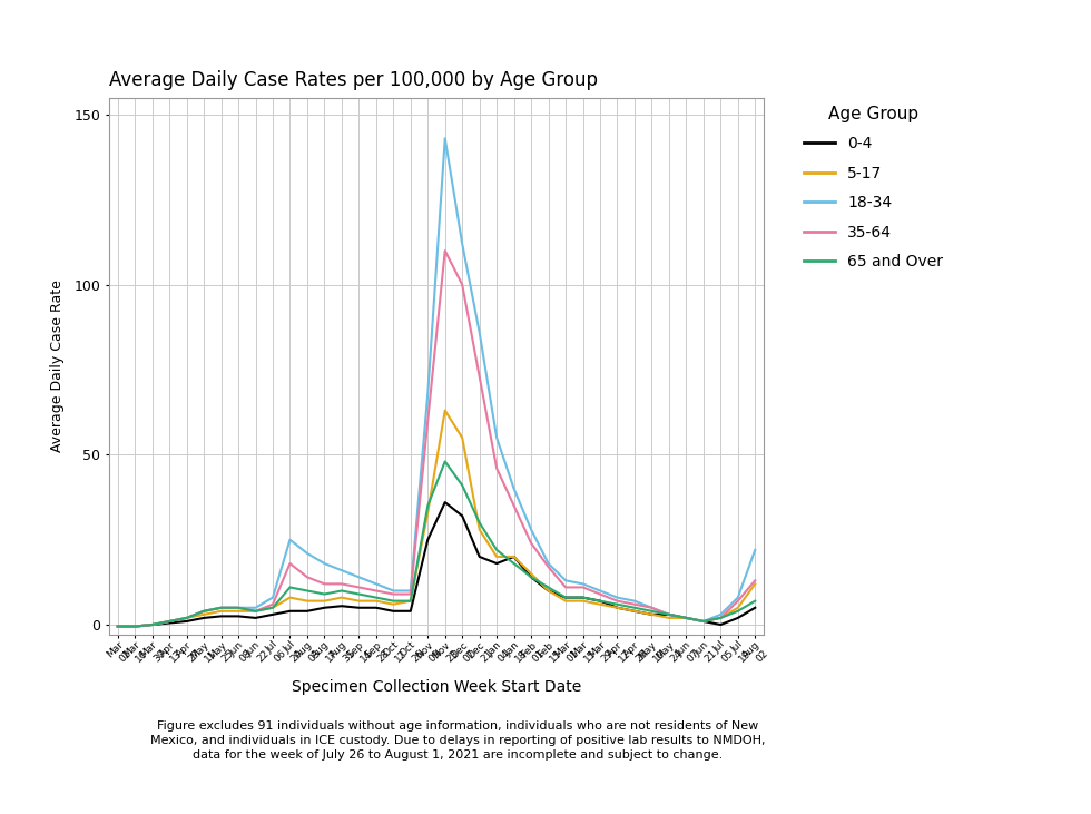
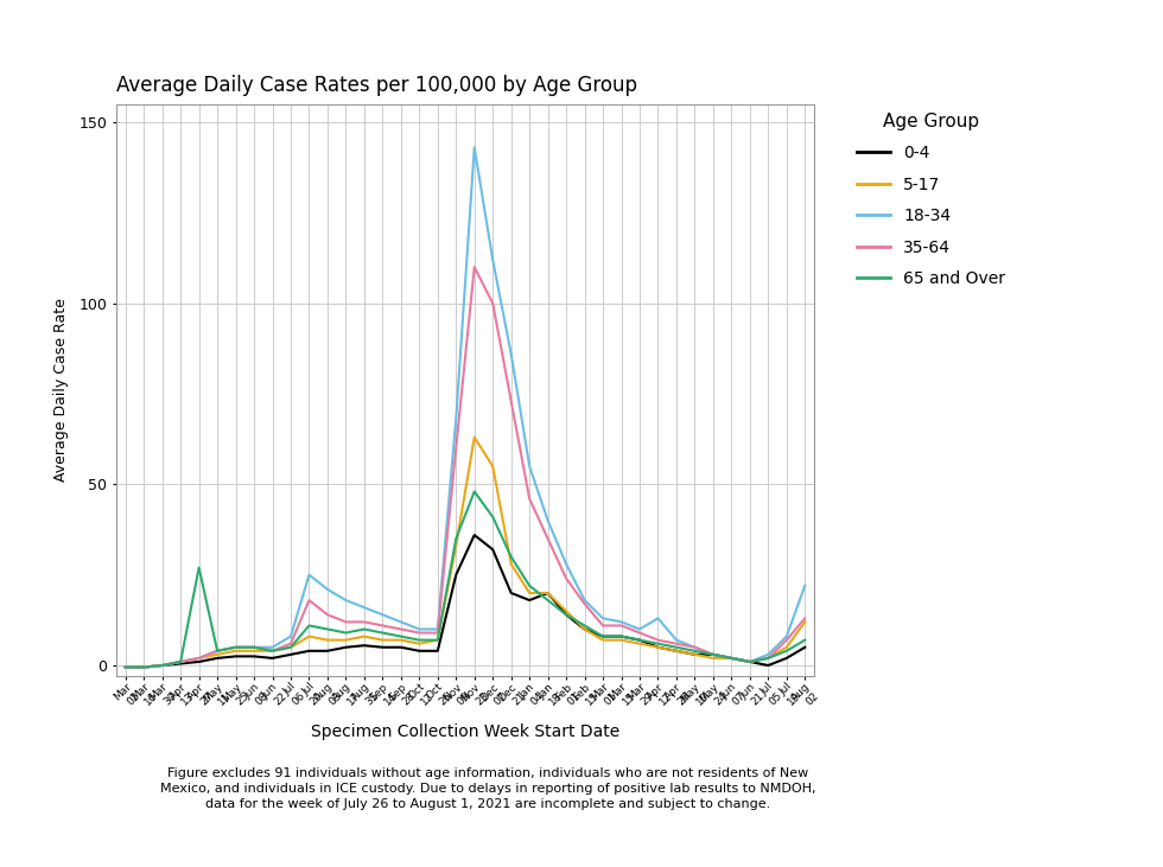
65 and Over/Apr 27: 2.0 -> 27.0
18-34/Apr 12: 8.0 -> 13.0
